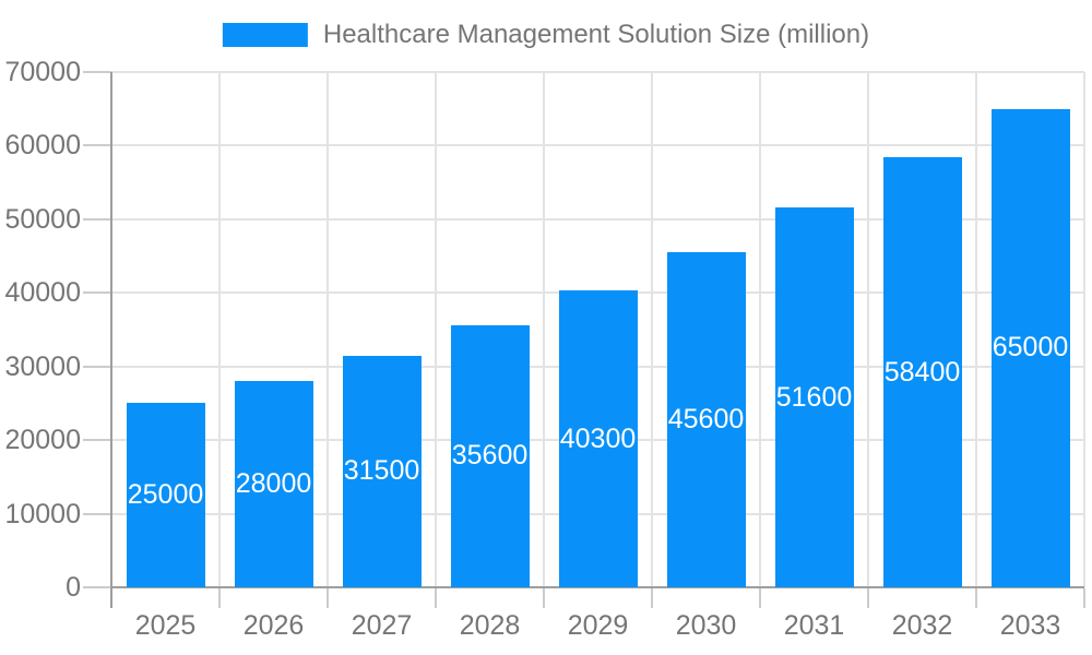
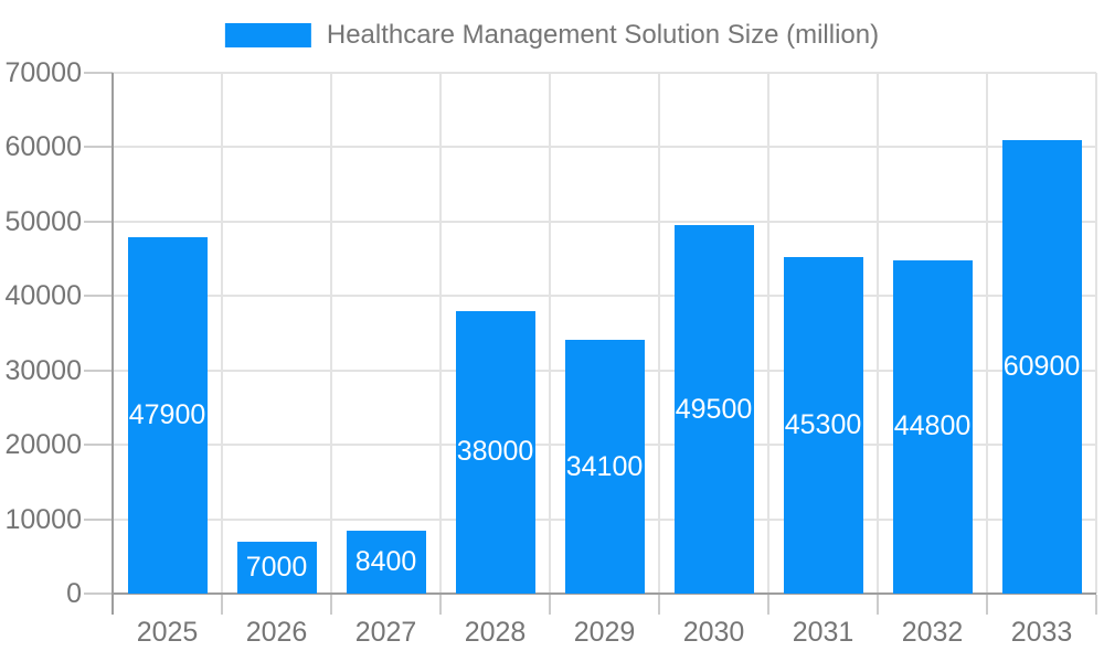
2025: 25000 -> 47900
2026: 28000 -> 7000
2027: 31500 -> 8400
2028: 35600 -> 38000
2029: 40300 -> 34100
2030: 45600 -> 49500
2031: 51600 -> 45300
2032: 58400 -> 44800
2033: 65000 -> 60900
